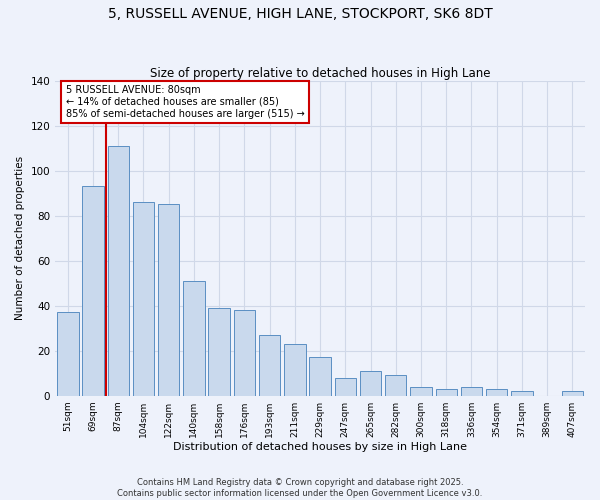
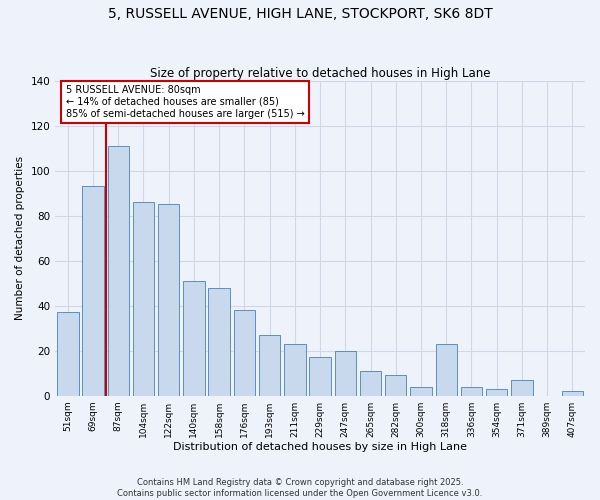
158sqm: 39 -> 48
247sqm: 8 -> 20
318sqm: 3 -> 23
371sqm: 2 -> 7
